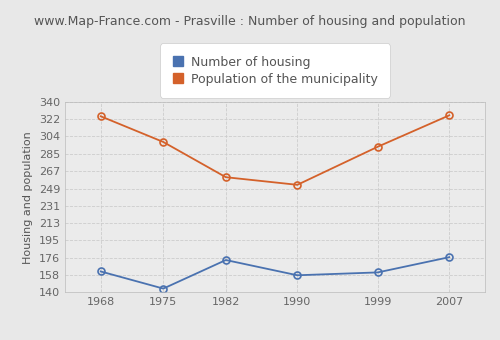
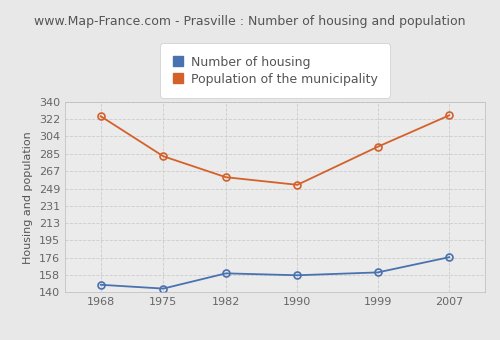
Number of housing/1968: 162 -> 148
Population of the municipality/1975: 298 -> 283
Number of housing/1982: 174 -> 160
